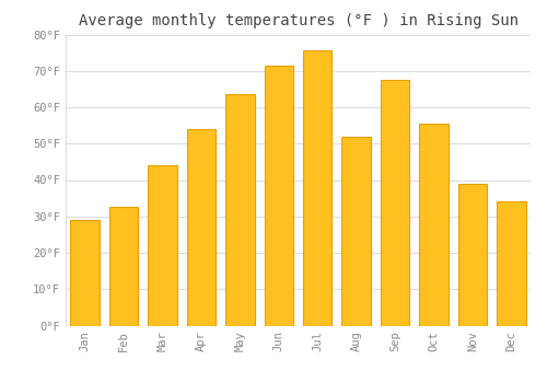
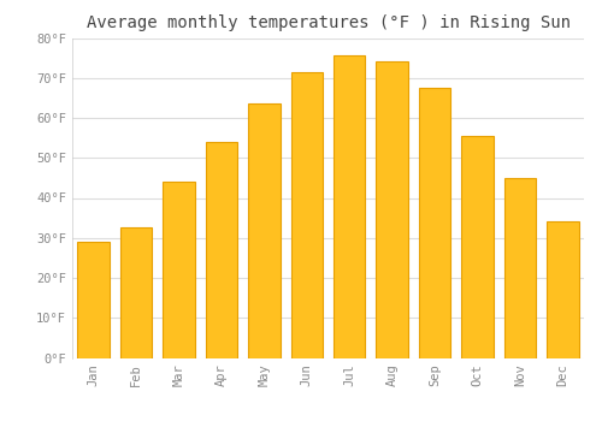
Aug: 52.0°F -> 74.0°F
Nov: 39.0°F -> 45.0°F
